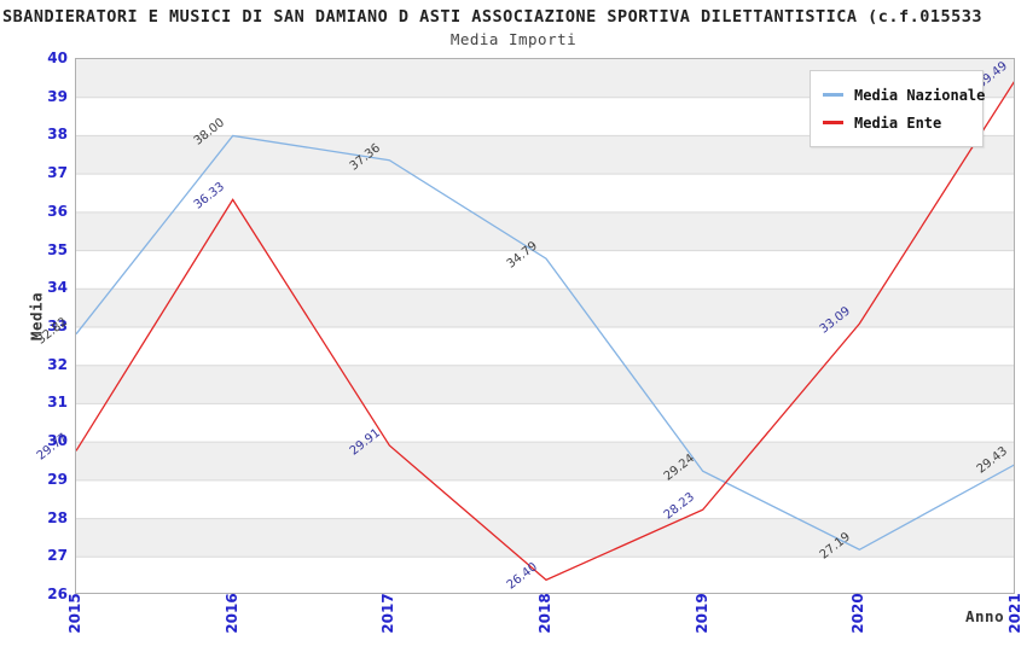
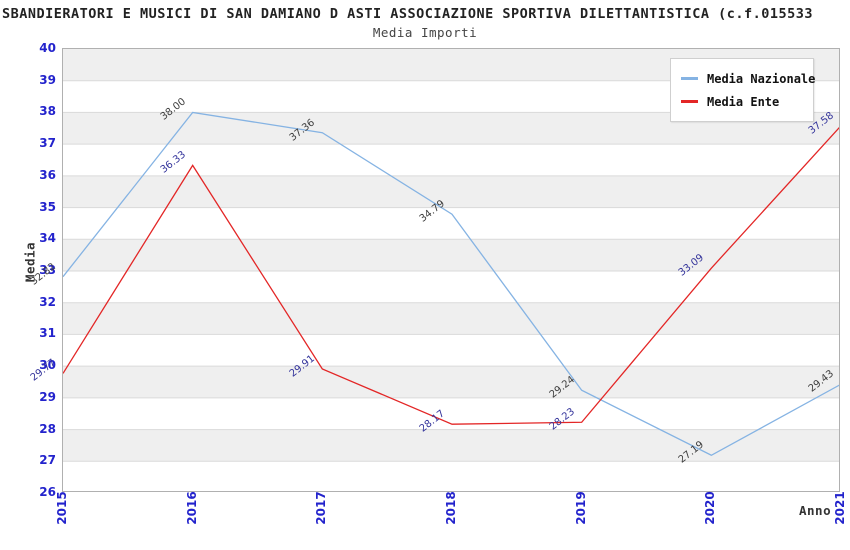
Media Ente/2018: 26.40 -> 28.17
Media Ente/2021: 39.49 -> 37.58
